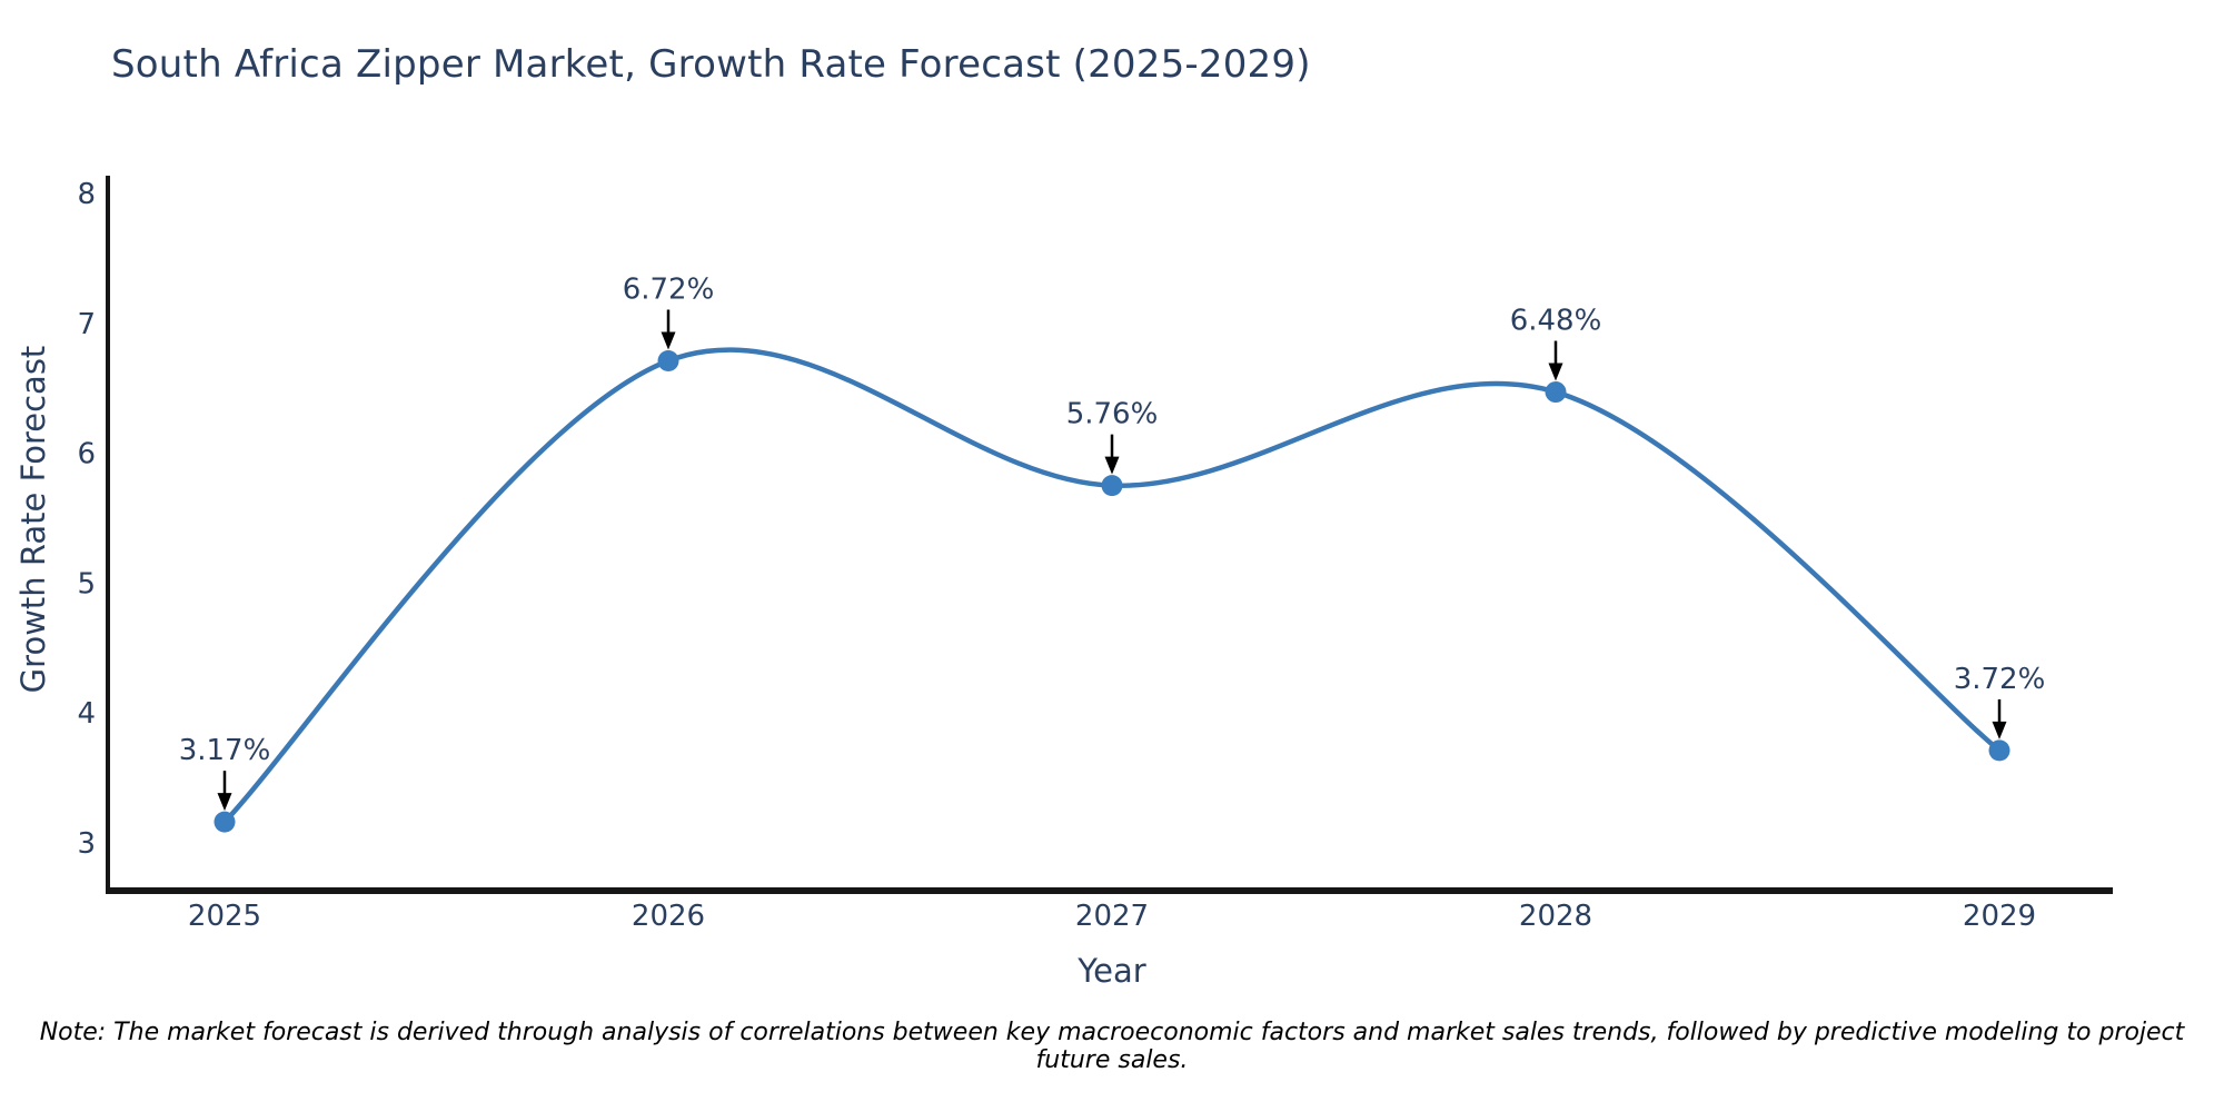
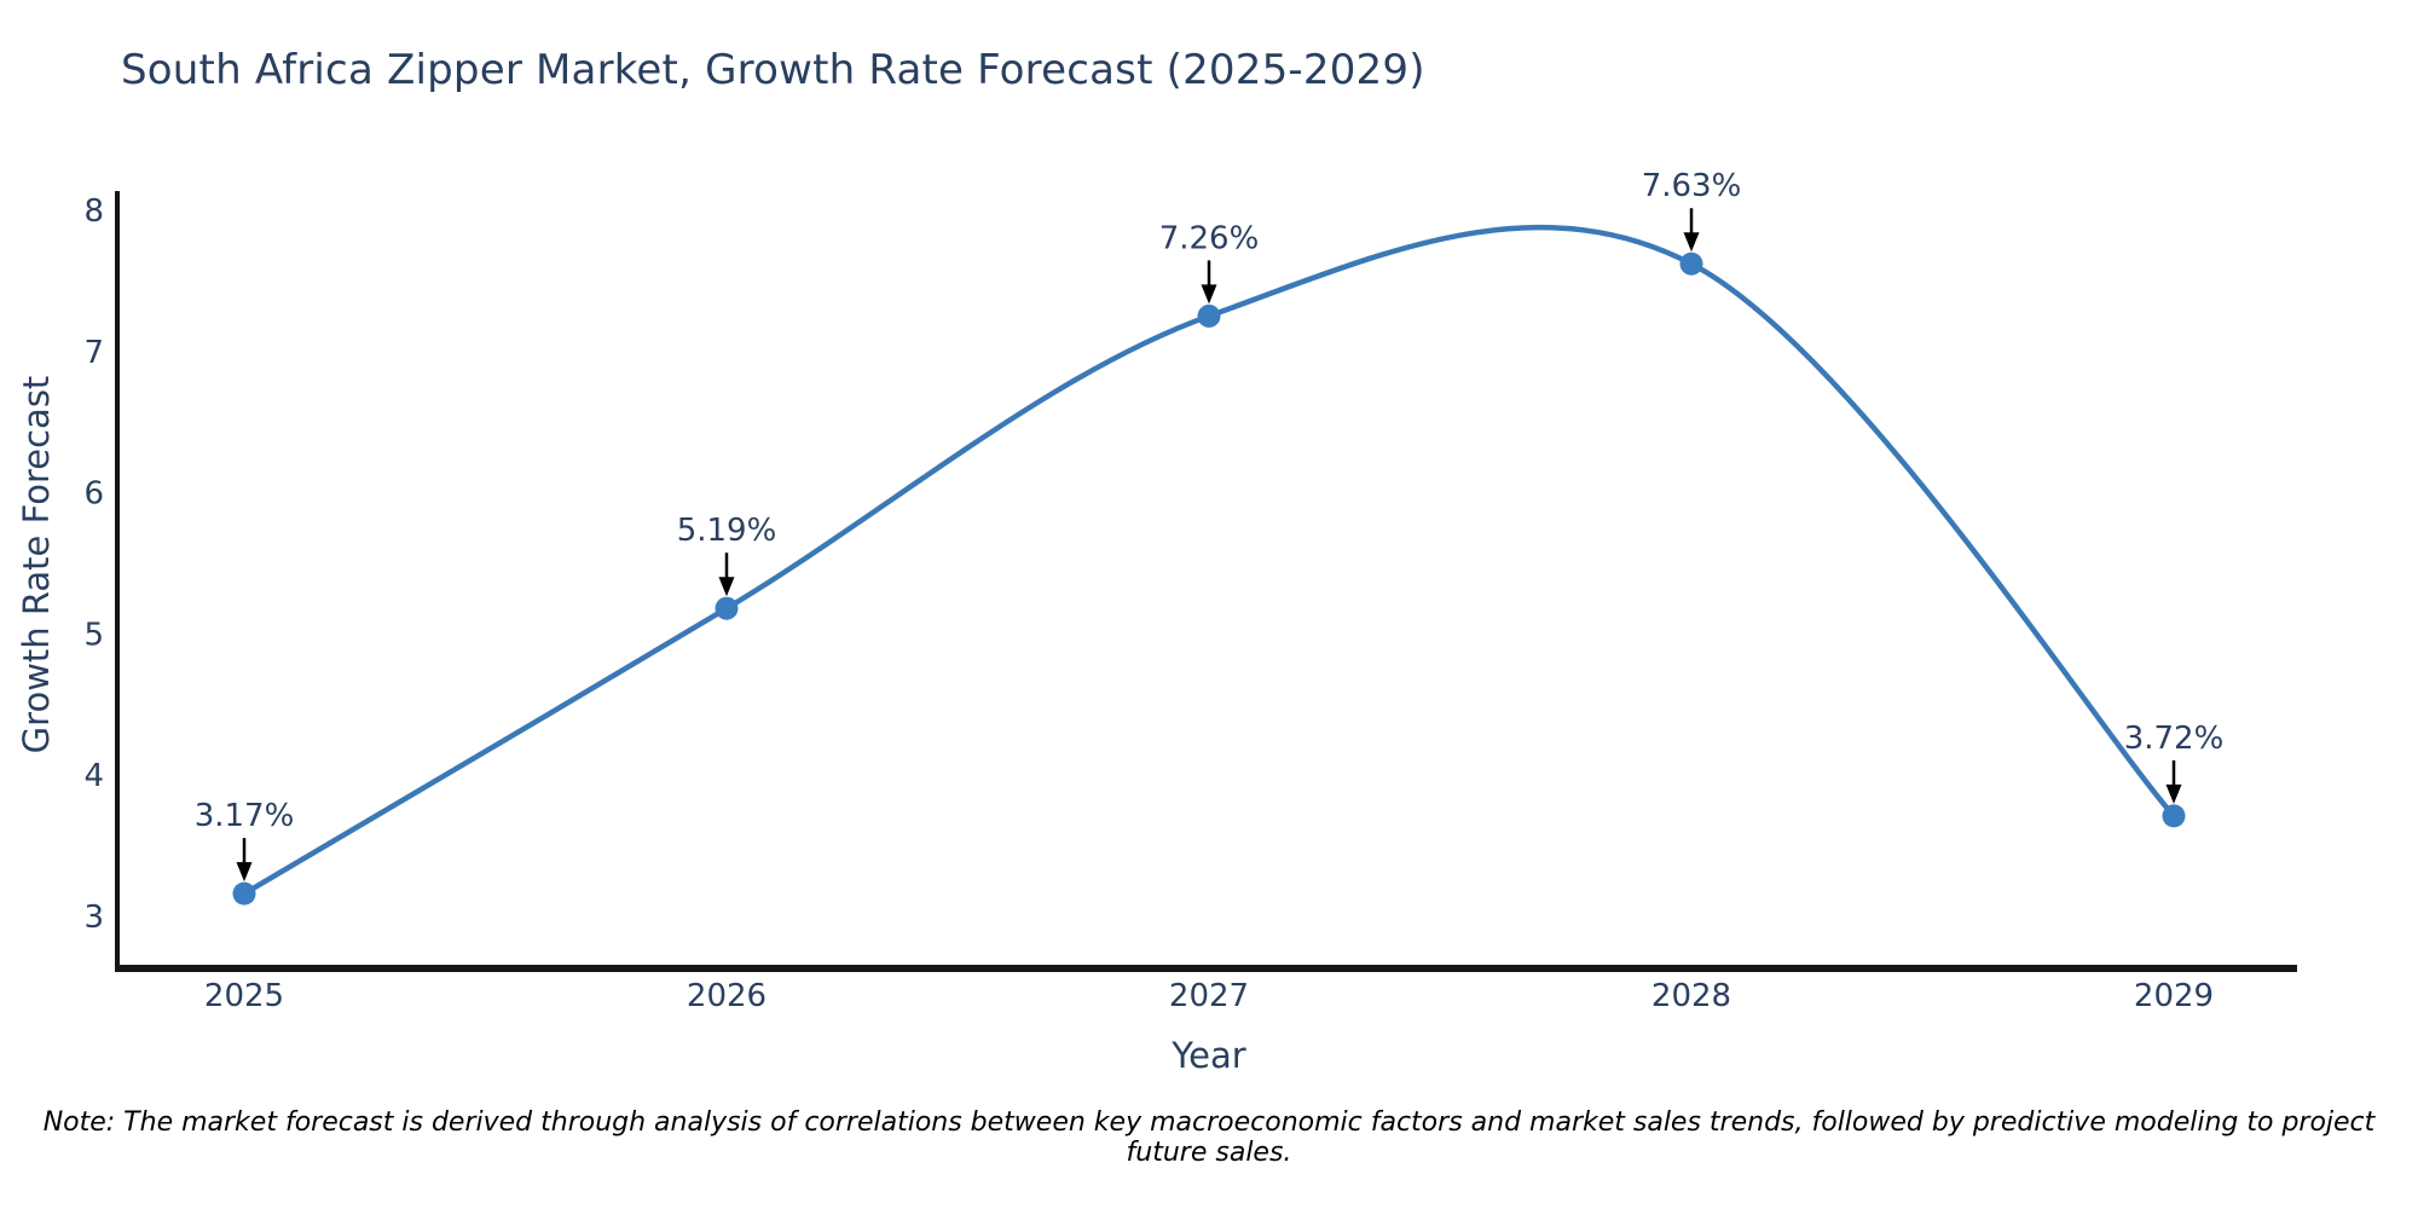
2026: 6.72% -> 5.19%
2027: 5.76% -> 7.26%
2028: 6.48% -> 7.63%
